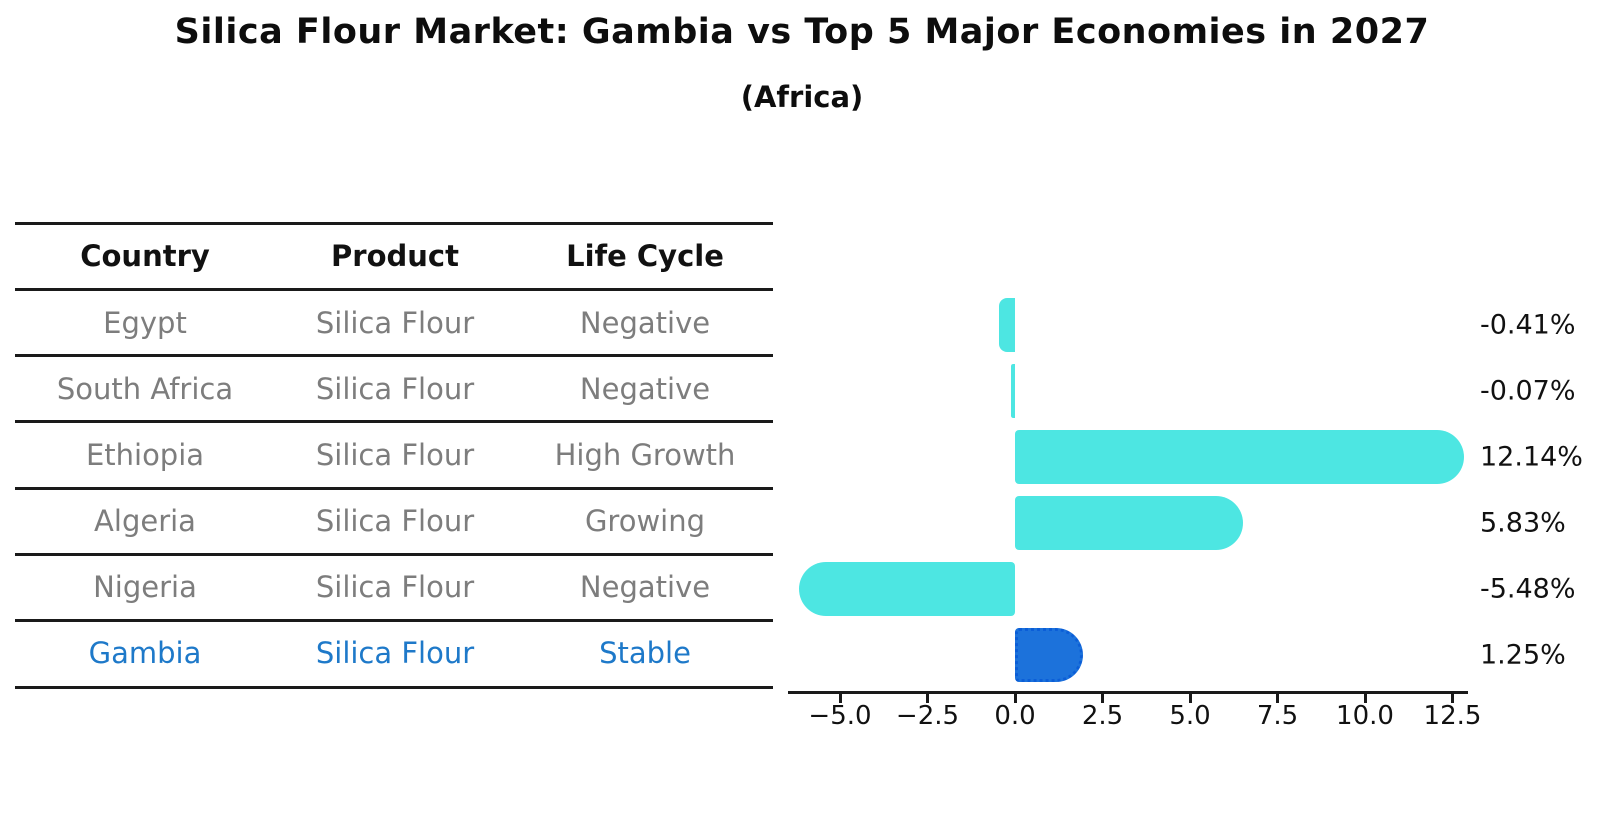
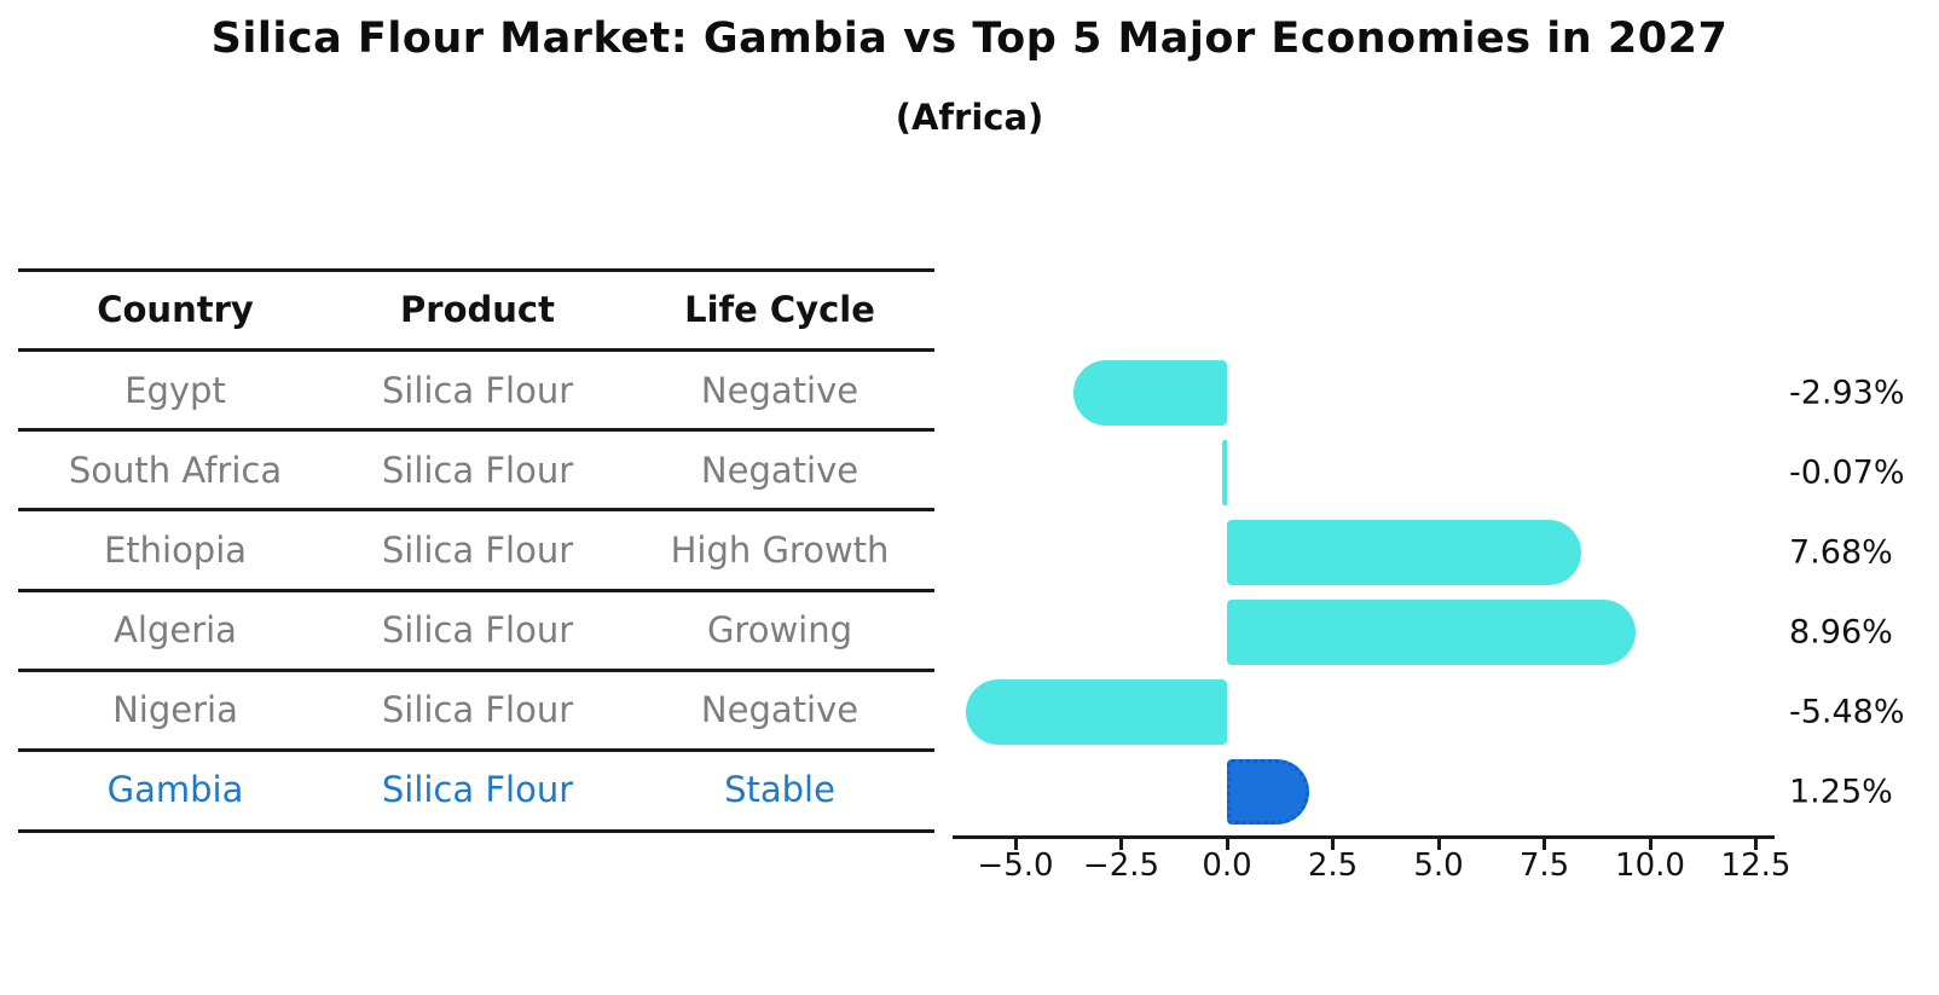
Egypt: -0.41% -> -2.93%
Ethiopia: 12.14% -> 7.68%
Algeria: 5.83% -> 8.96%
